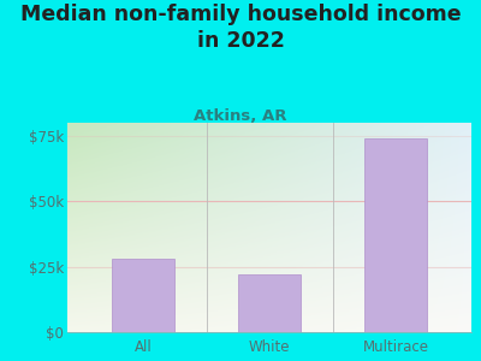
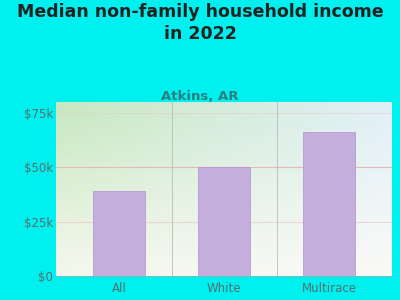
All: $28k -> $39k
White: $22k -> $50k
Multirace: $74k -> $66k
